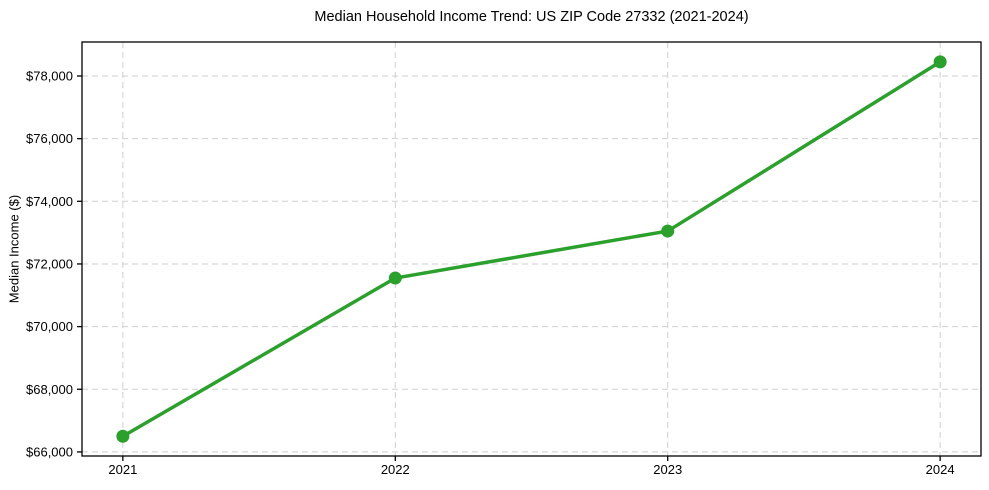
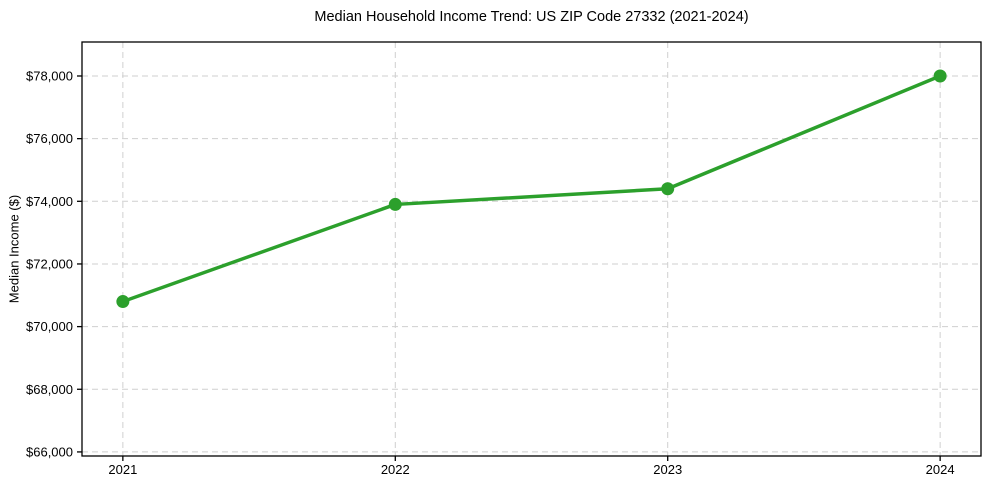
2021: $66500 -> $70800
2022: $71600 -> $73900
2023: $73000 -> $74400
2024: $78400 -> $78000
